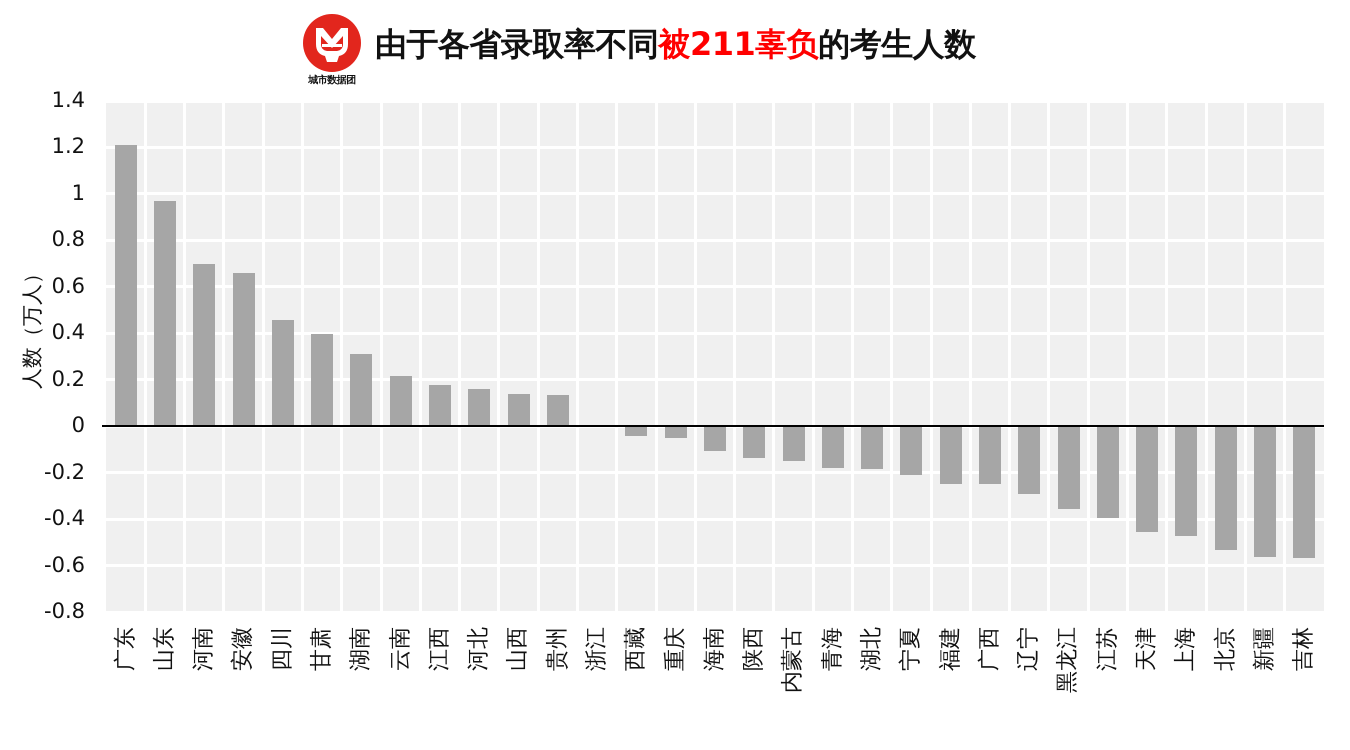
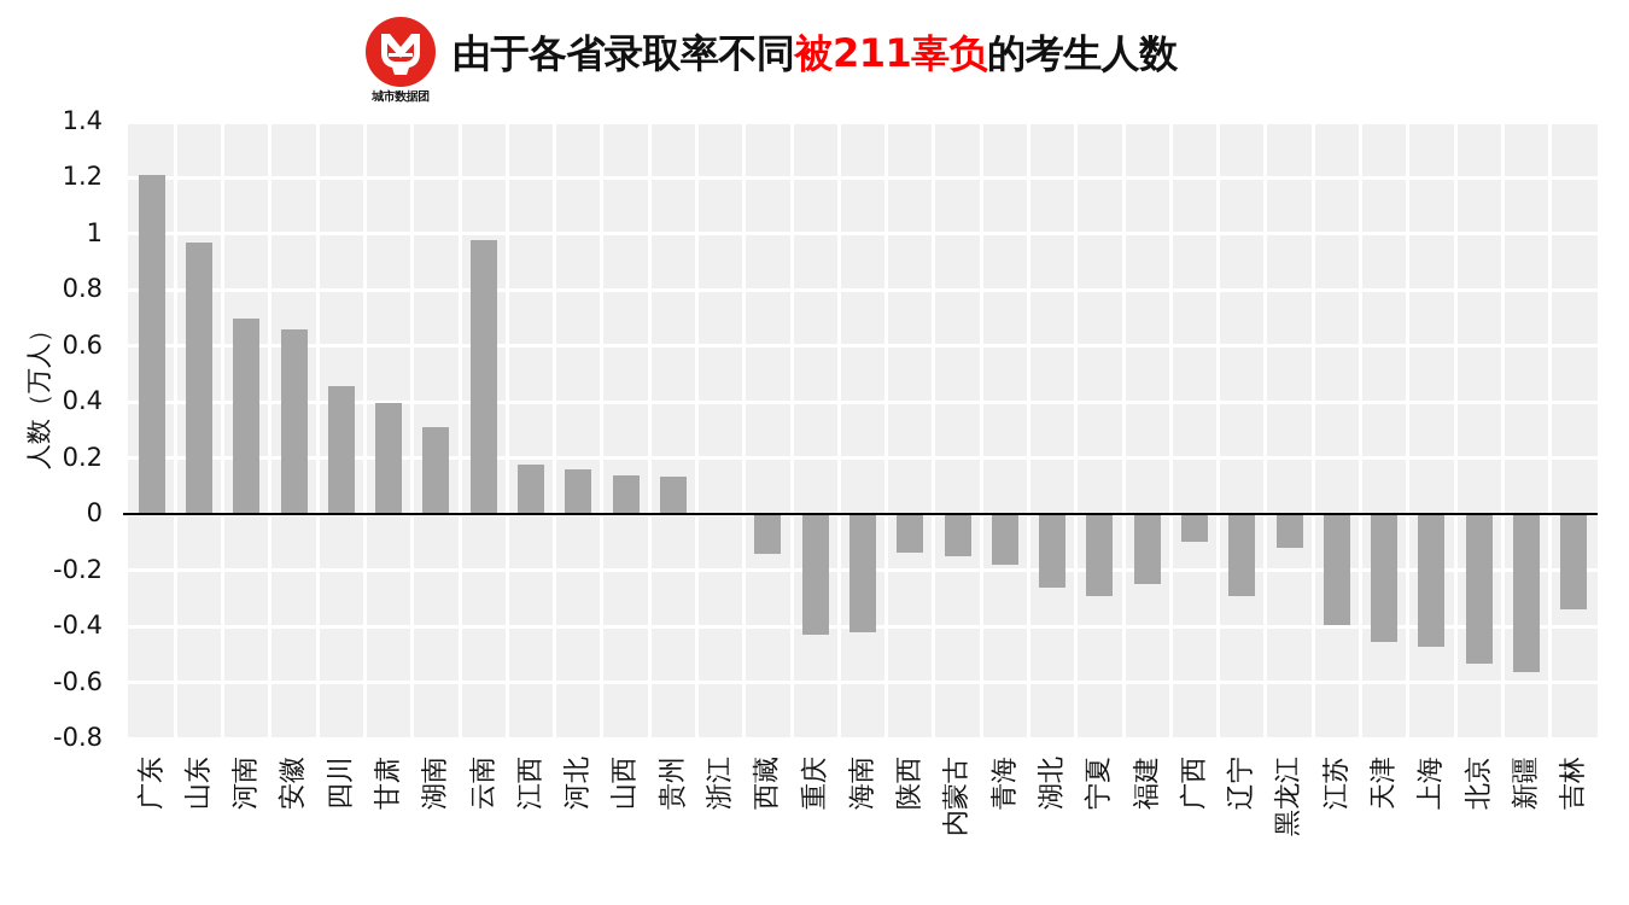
云南: 0.21 -> 0.98
西藏: -0.04 -> -0.14
重庆: -0.05 -> -0.43
海南: -0.11 -> -0.42
湖北: -0.18 -> -0.26
宁夏: -0.21 -> -0.29
广西: -0.25 -> -0.10
黑龙江: -0.36 -> -0.12
吉林: -0.57 -> -0.34
